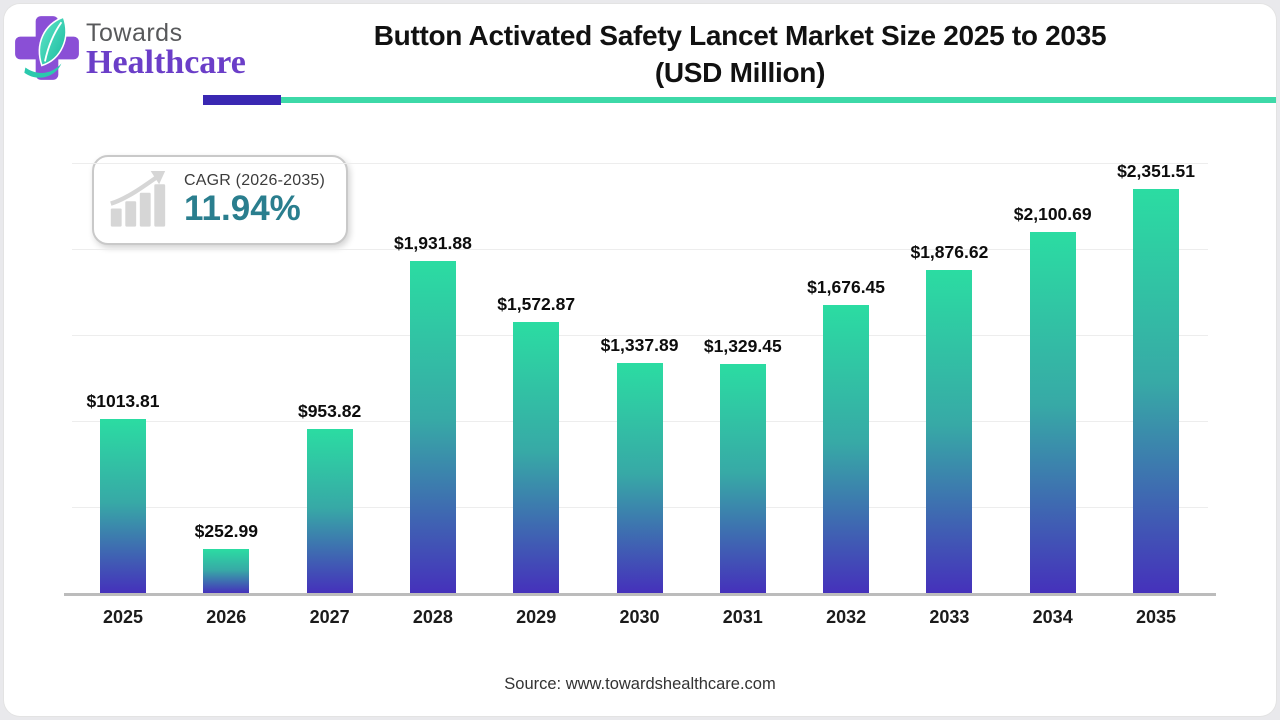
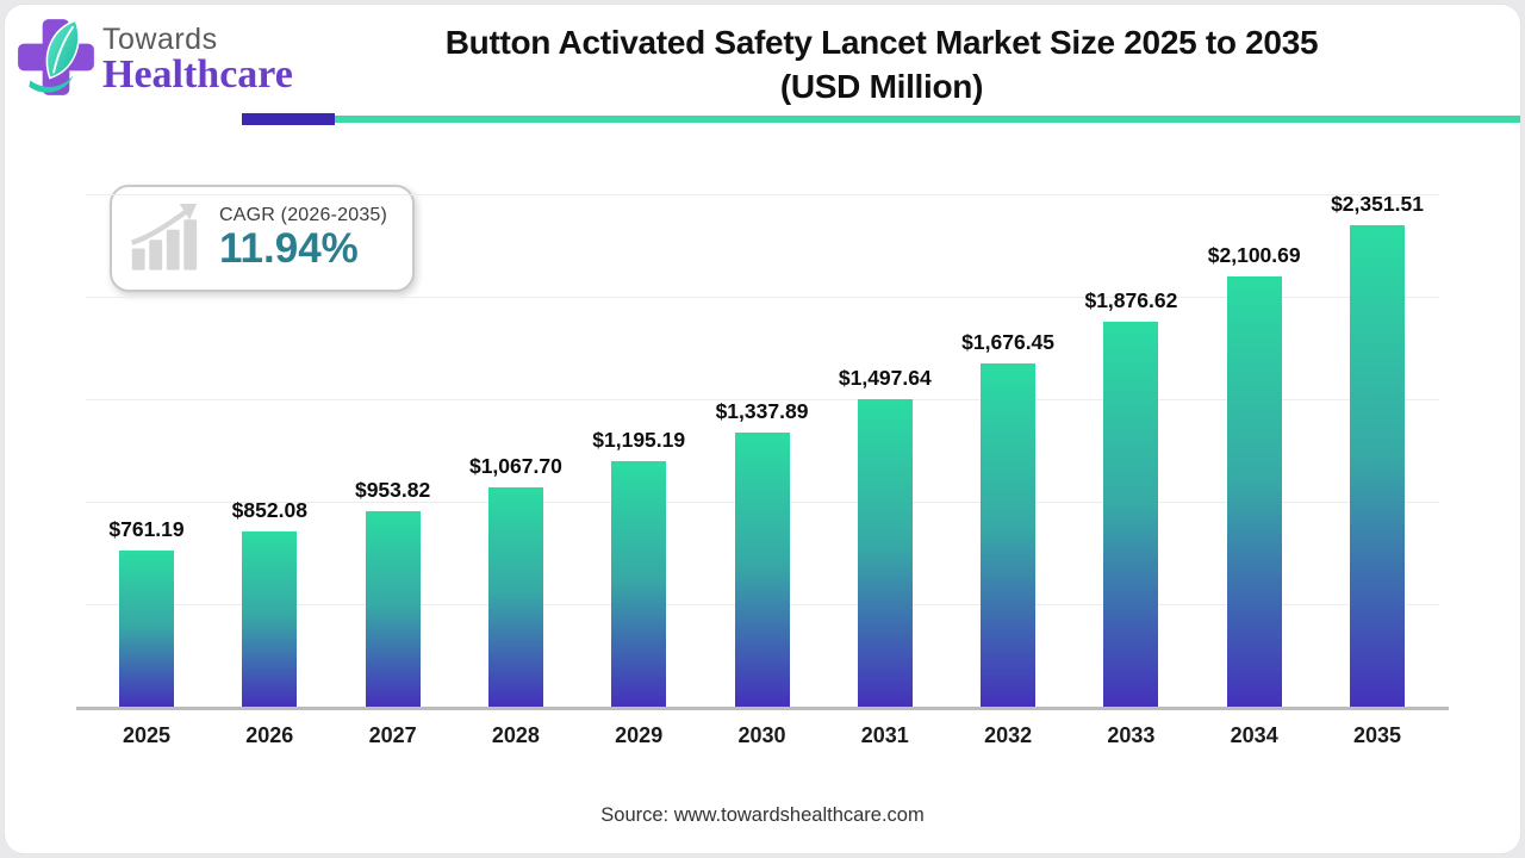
2025: $1013.81 -> $761.19
2026: $252.99 -> $852.08
2028: $1,931.88 -> $1,067.70
2029: $1,572.87 -> $1,195.19
2031: $1,329.45 -> $1,497.64
